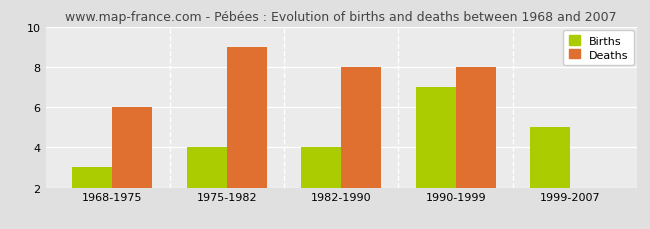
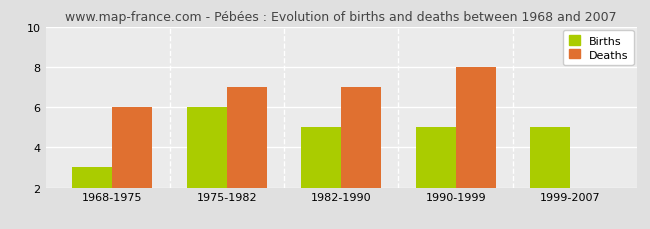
Births/1975-1982: 4 -> 6
Deaths/1975-1982: 9 -> 7
Births/1982-1990: 4 -> 5
Deaths/1982-1990: 8 -> 7
Births/1990-1999: 7 -> 5
